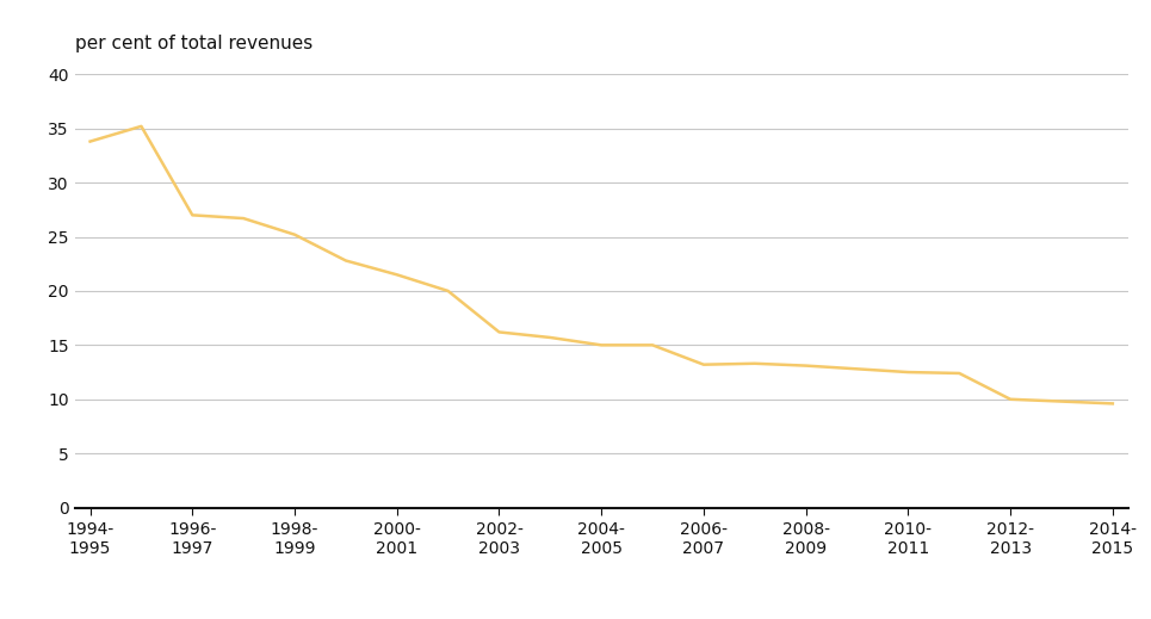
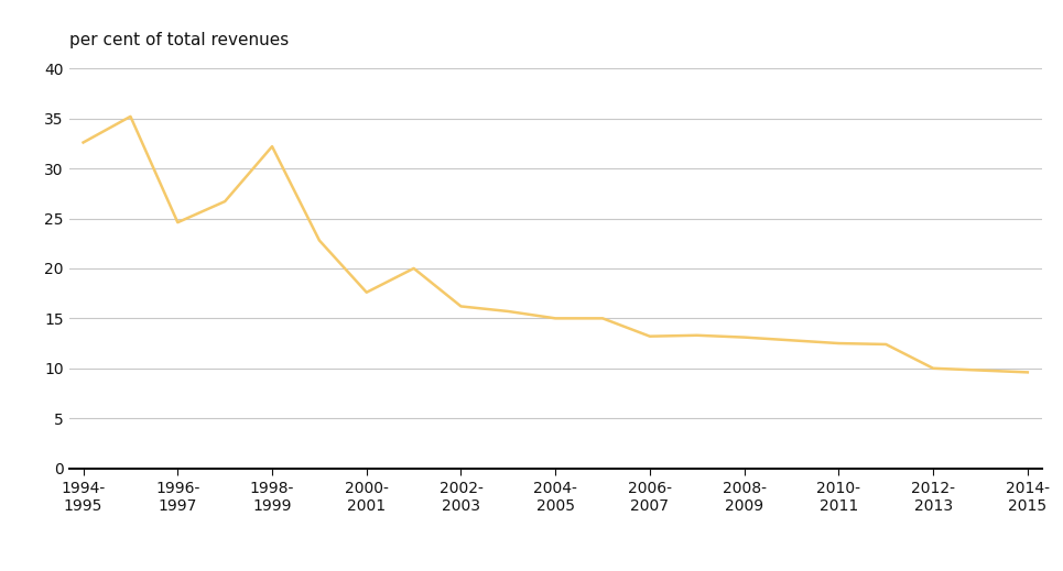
1994- 1995: 33.8 -> 32.6
1996- 1997: 27.0 -> 24.6
1998- 1999: 25.2 -> 32.2
2000- 2001: 21.5 -> 17.6
